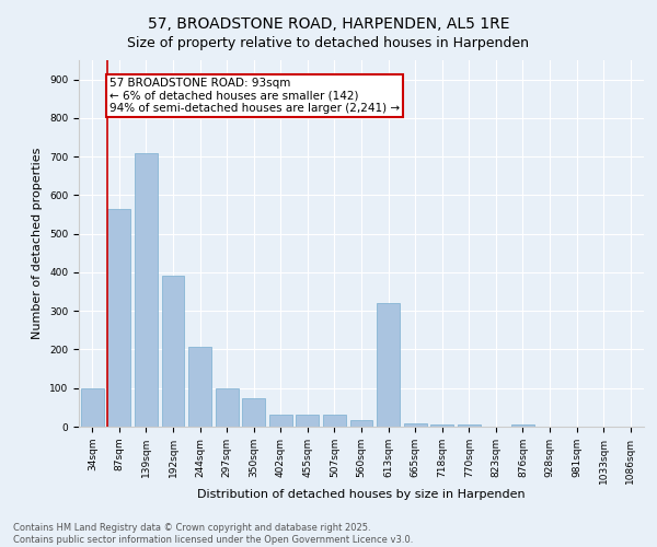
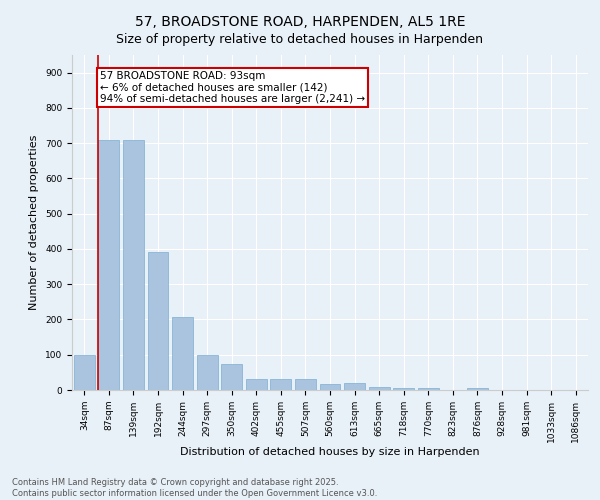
87sqm: 565 -> 710
613sqm: 320 -> 20
